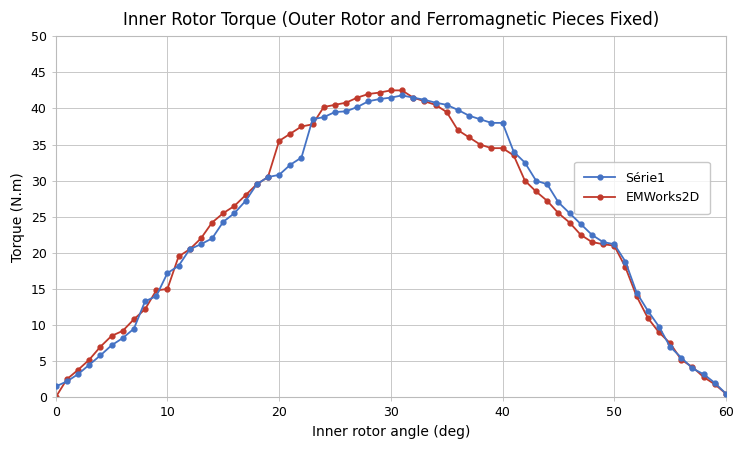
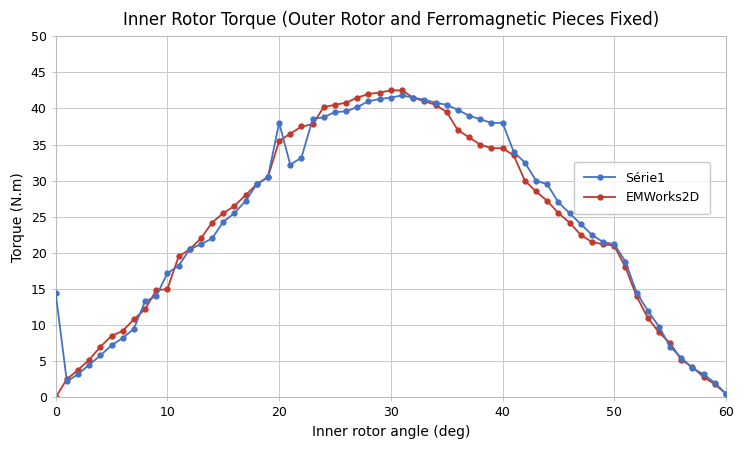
Série1/0: 1.5 -> 14.4
Série1/20: 30.8 -> 38.0
